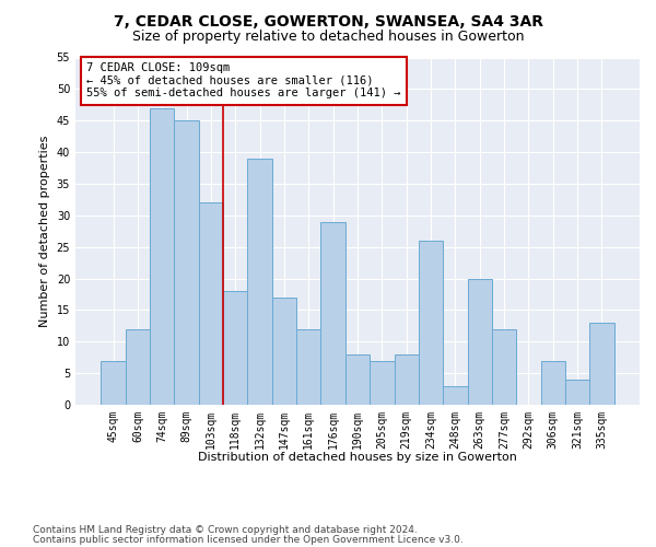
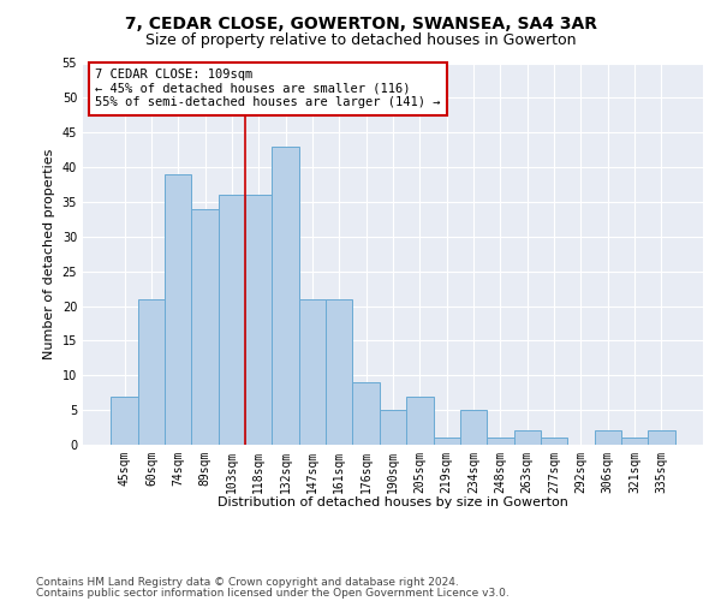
60sqm: 12 -> 21
74sqm: 47 -> 39
89sqm: 45 -> 34
103sqm: 32 -> 36
118sqm: 18 -> 36
132sqm: 39 -> 43
147sqm: 17 -> 21
161sqm: 12 -> 21
176sqm: 29 -> 9
190sqm: 8 -> 5
219sqm: 8 -> 1
234sqm: 26 -> 5
248sqm: 3 -> 1
263sqm: 20 -> 2
277sqm: 12 -> 1
306sqm: 7 -> 2
321sqm: 4 -> 1
335sqm: 13 -> 2
